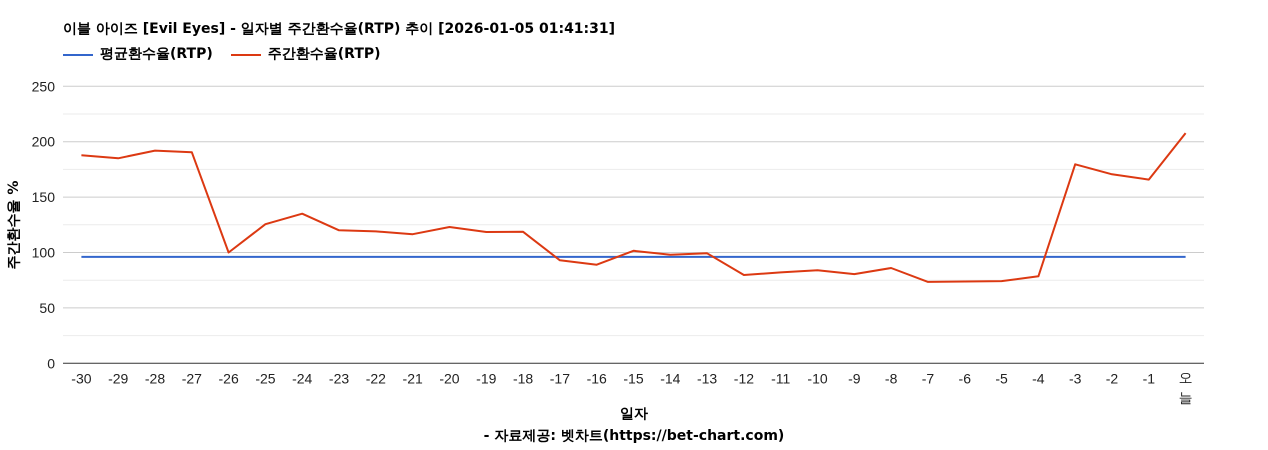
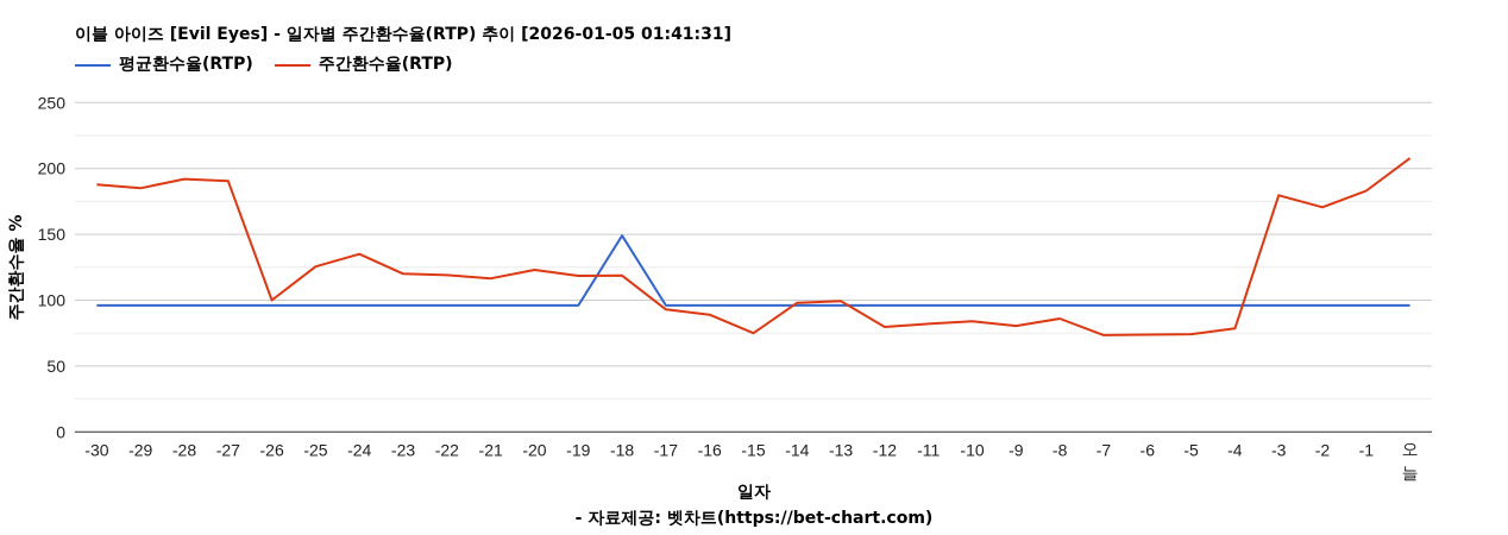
평균환수율(RTP)/-18: 96 -> 149
주간환수율(RTP)/-15: 102 -> 75
주간환수율(RTP)/-1: 166 -> 183
